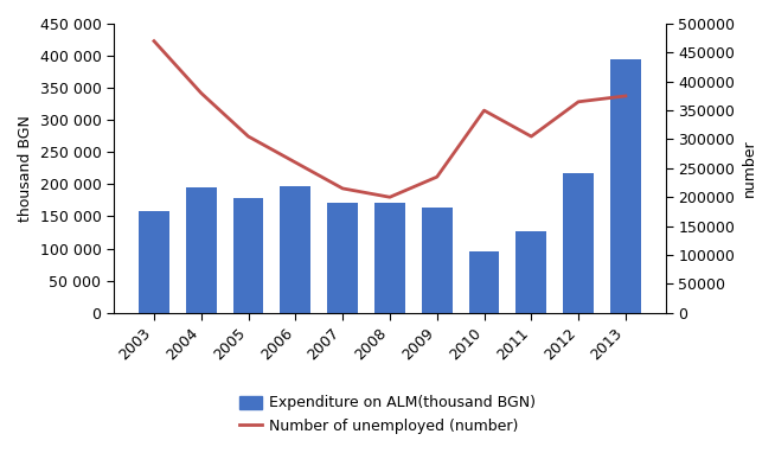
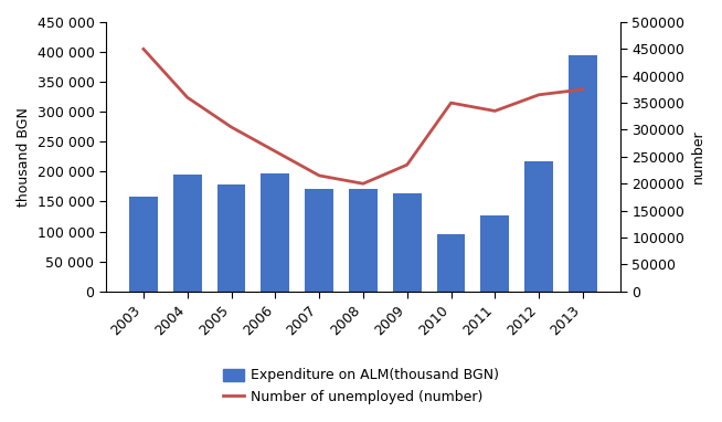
Number of unemployed (number)/2003: 470000 -> 450000
Number of unemployed (number)/2004: 380000 -> 360000
Number of unemployed (number)/2011: 305000 -> 335000
